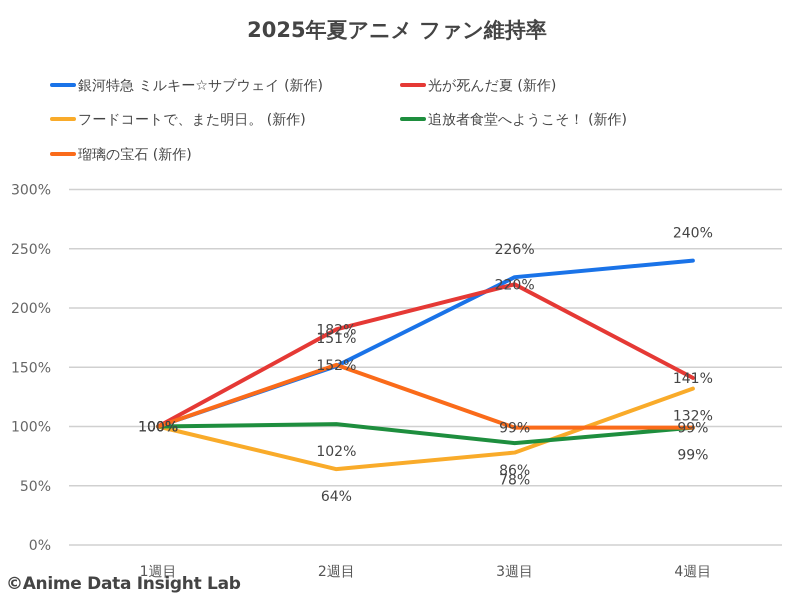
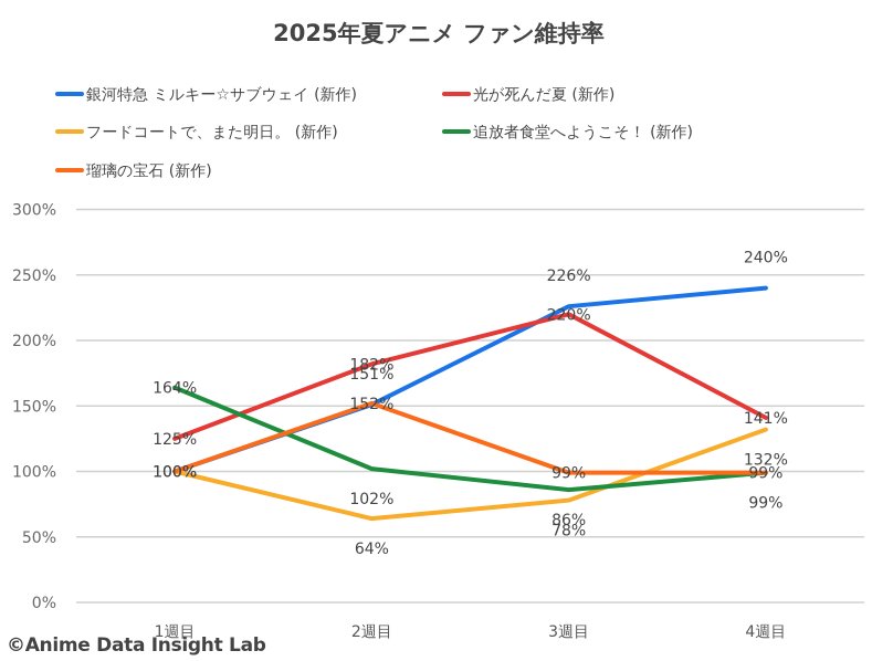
光が死んだ夏 (新作)/1週目: 100% -> 125%
追放者食堂へようこそ！ (新作)/1週目: 100% -> 164%
